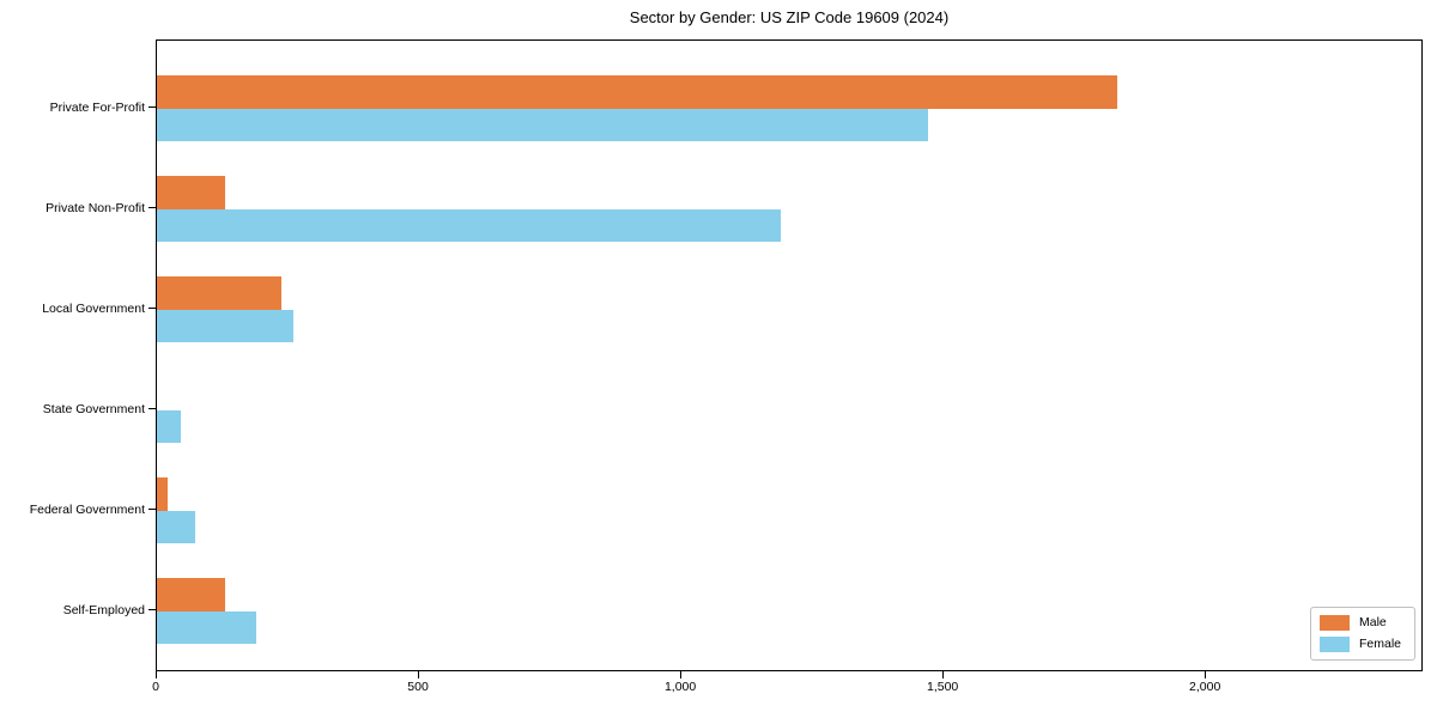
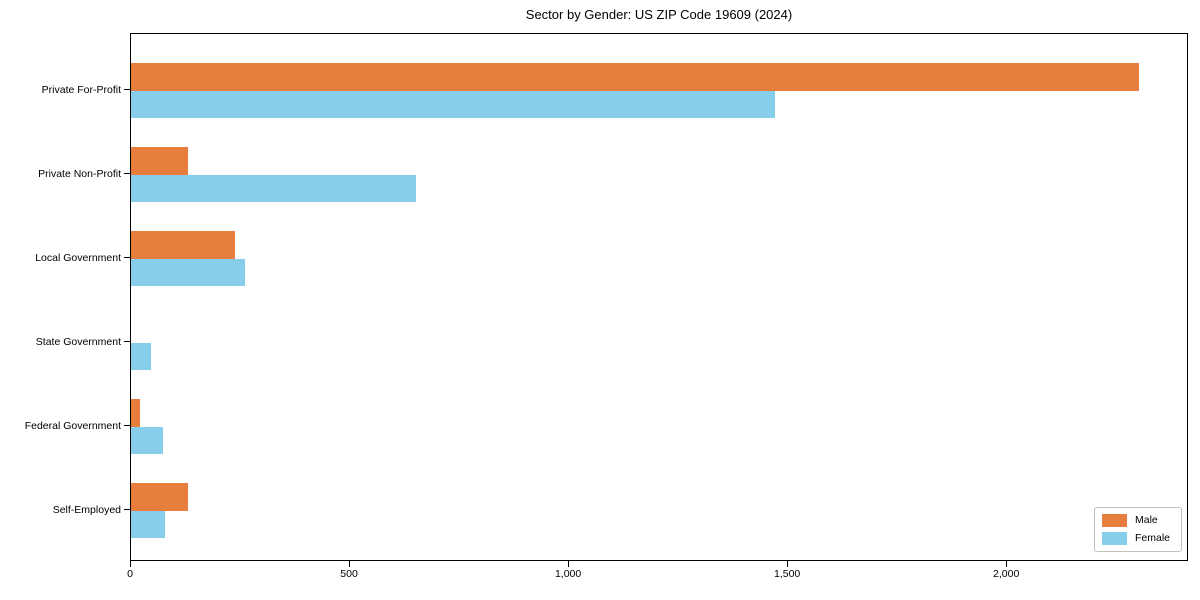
Male/Private For-Profit: 1830 -> 2300
Female/Private Non-Profit: 1190 -> 650
Female/Self-Employed: 190 -> 80
